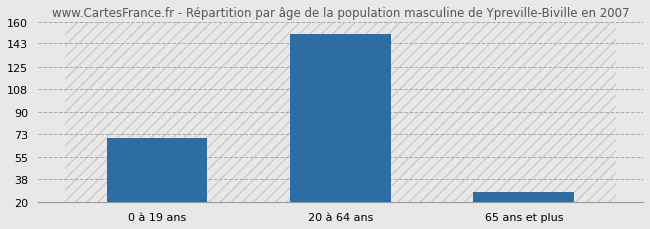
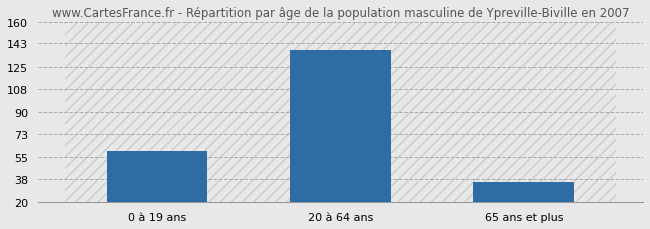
0 à 19 ans: 70 -> 60
20 à 64 ans: 150 -> 138
65 ans et plus: 28 -> 36
